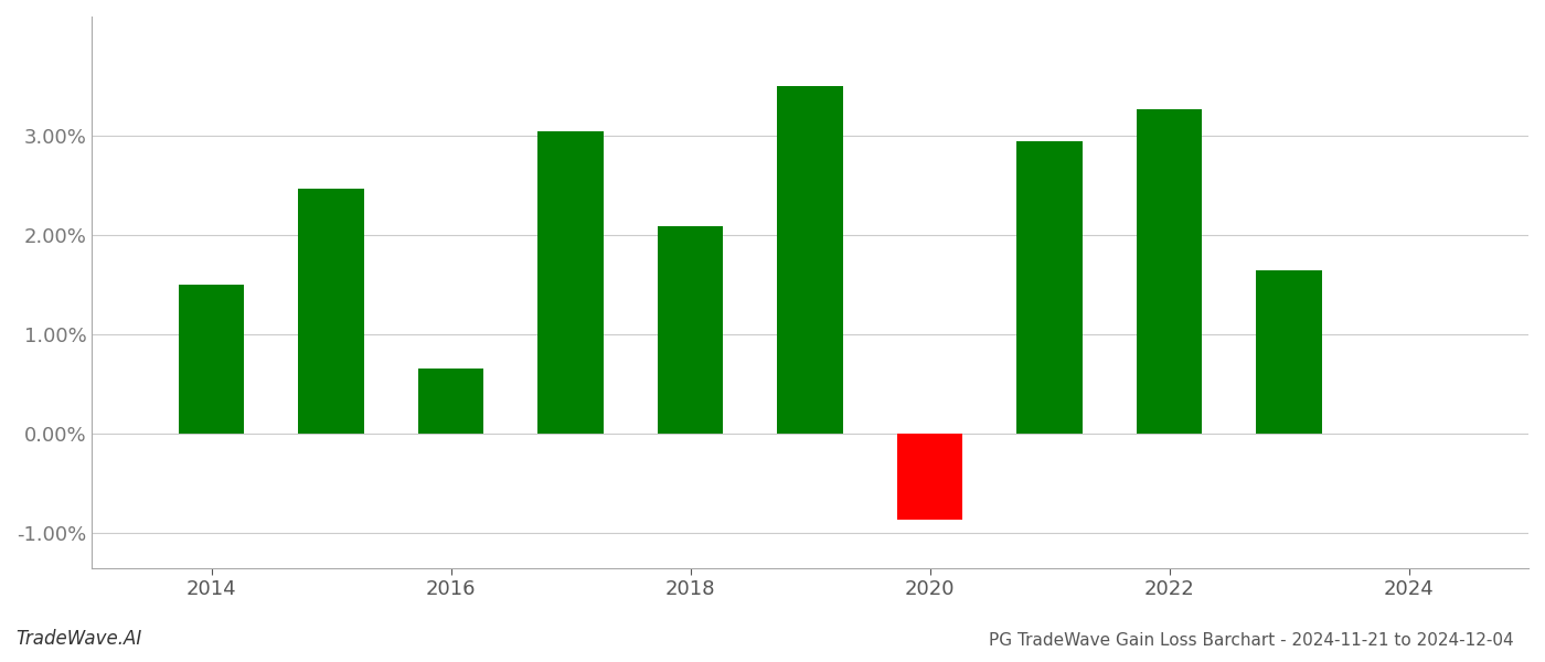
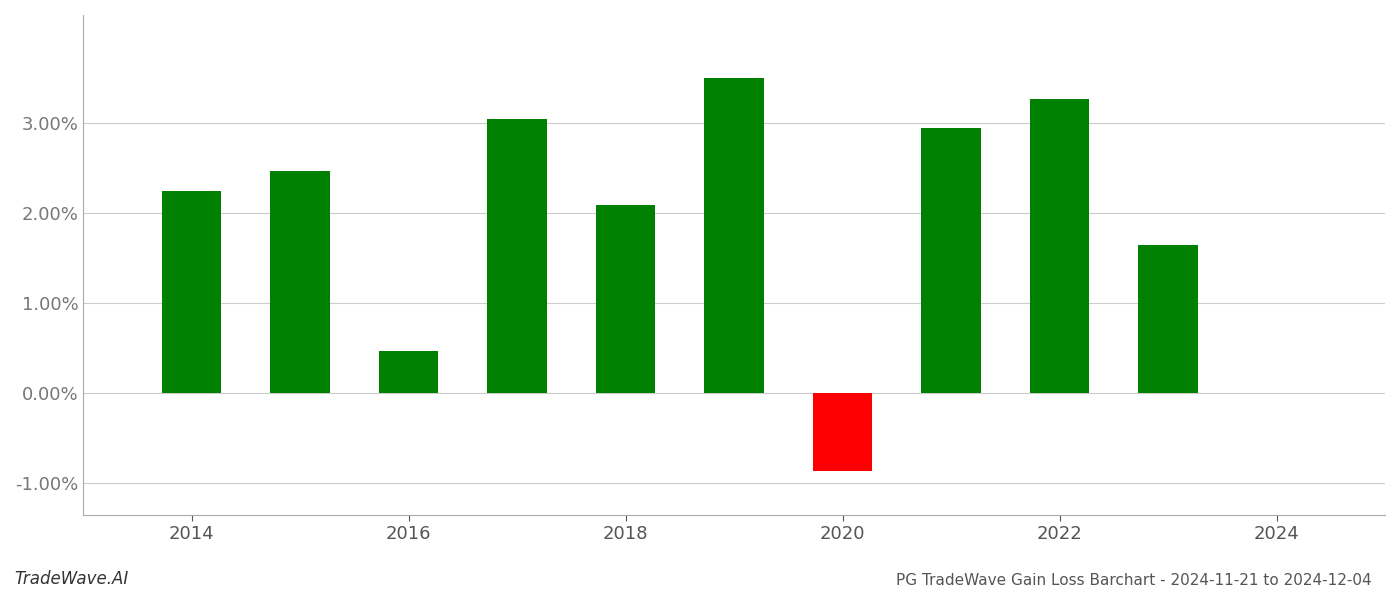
2014: 1.50% -> 2.25%
2016: 0.66% -> 0.47%
